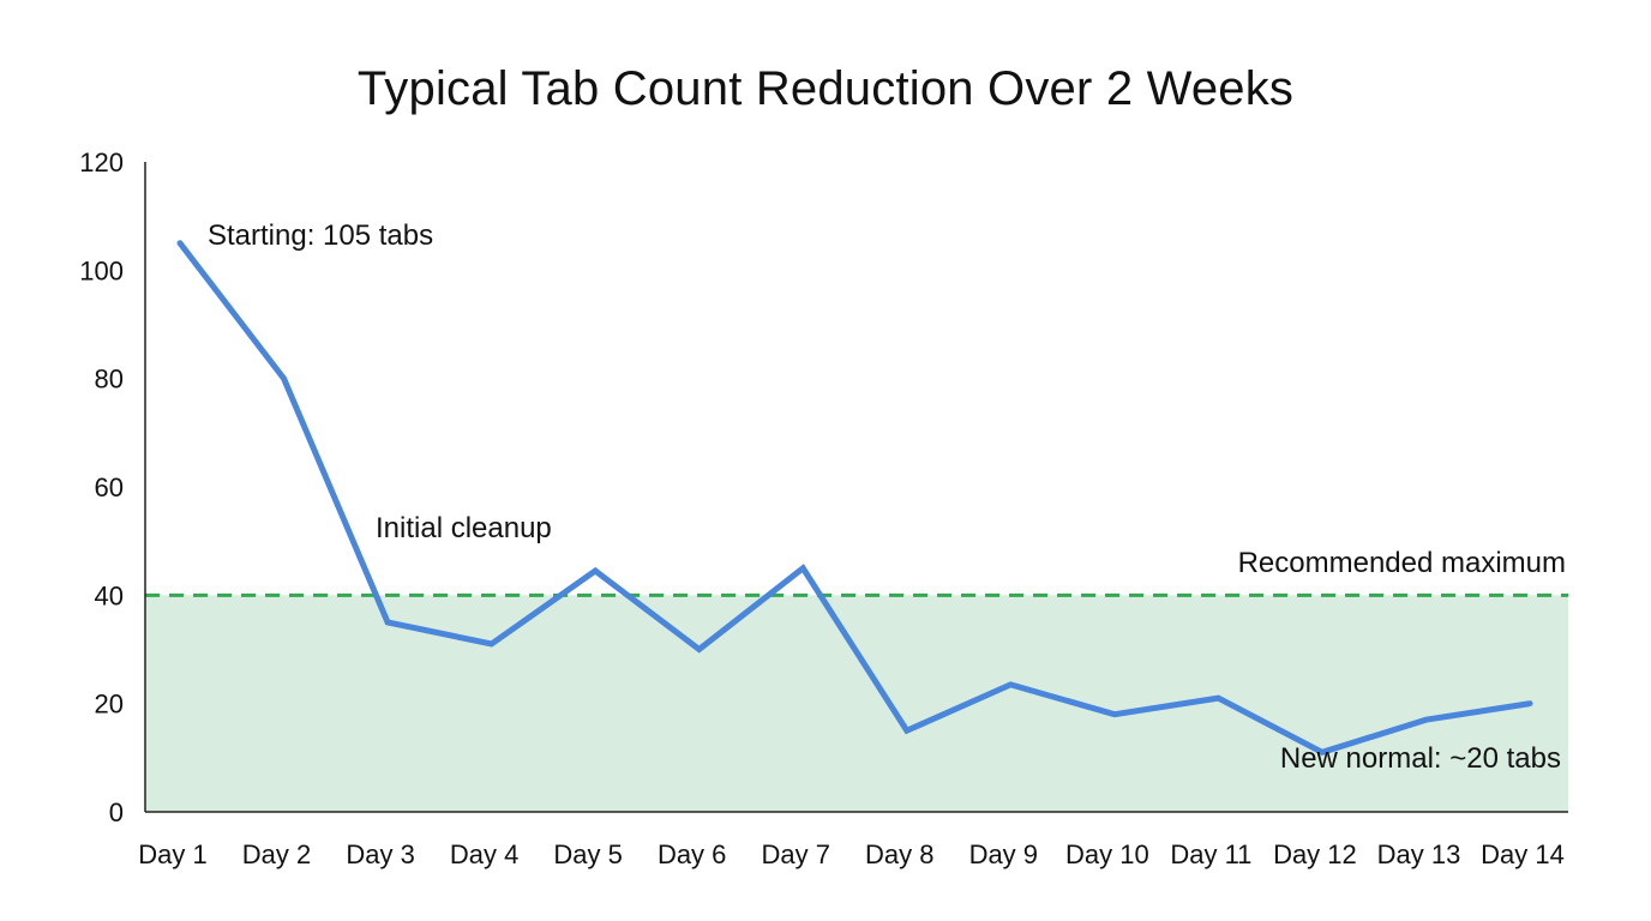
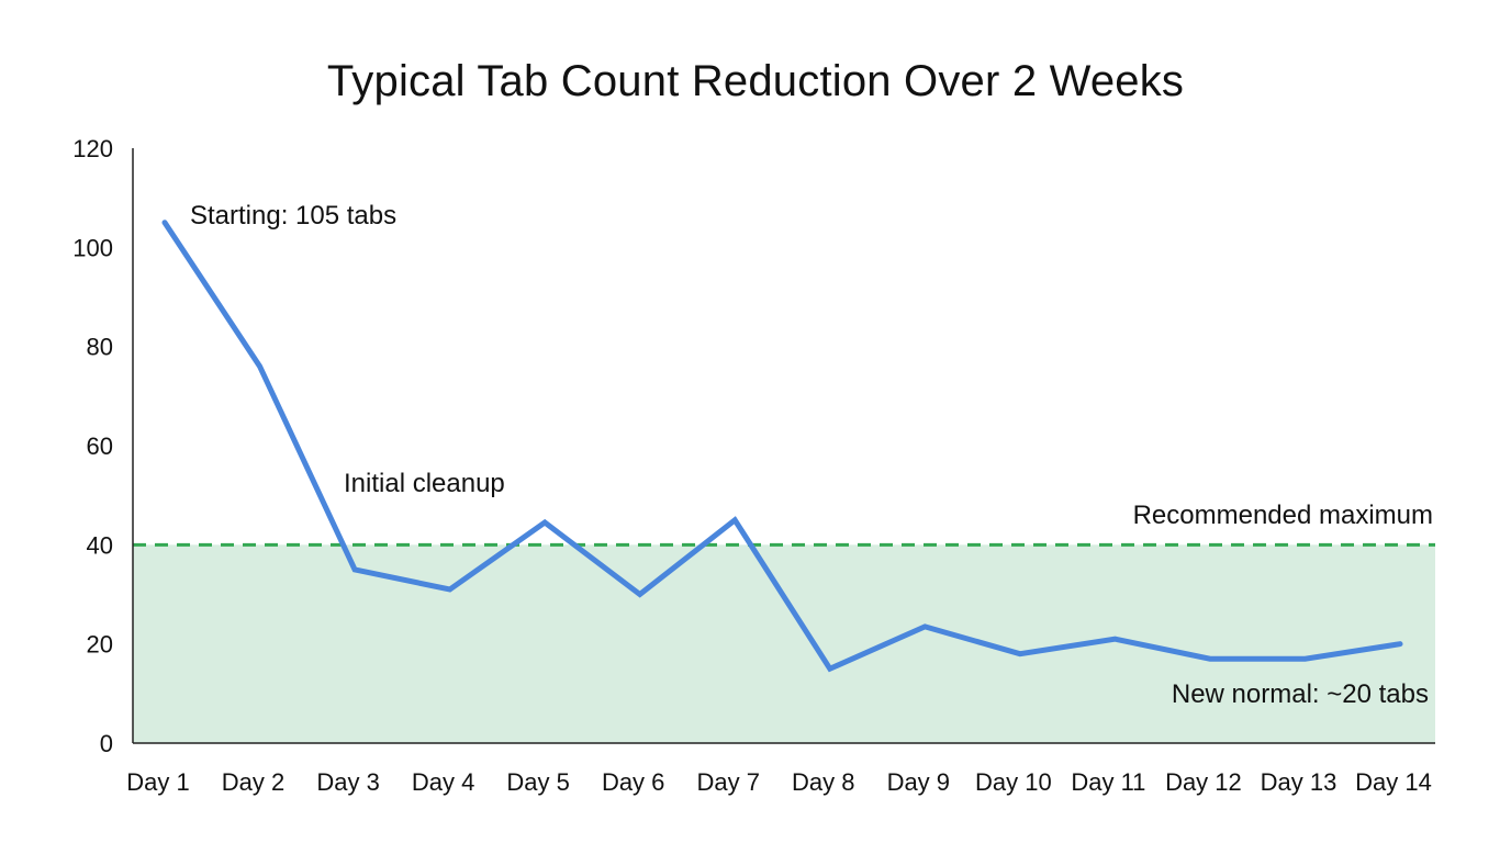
Day 2: 80 -> 76
Day 12: 11 -> 17
